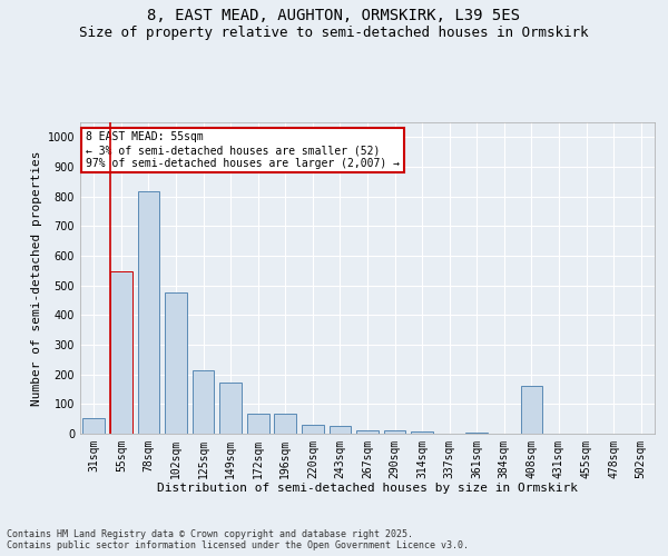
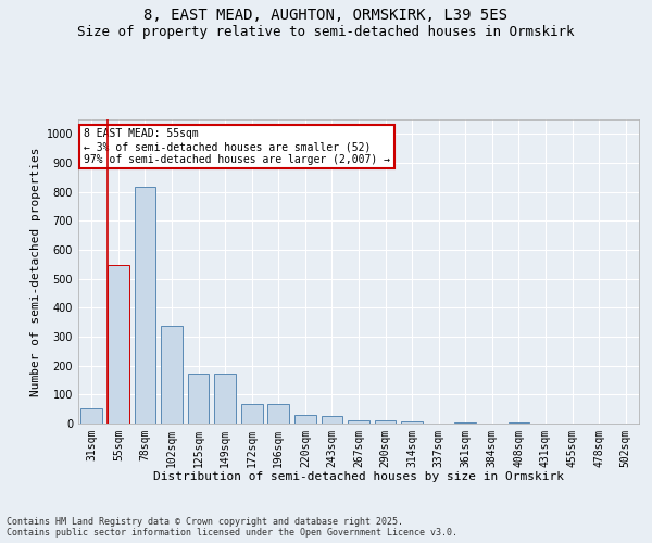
102sqm: 475 -> 337
125sqm: 215 -> 172
408sqm: 160 -> 5
